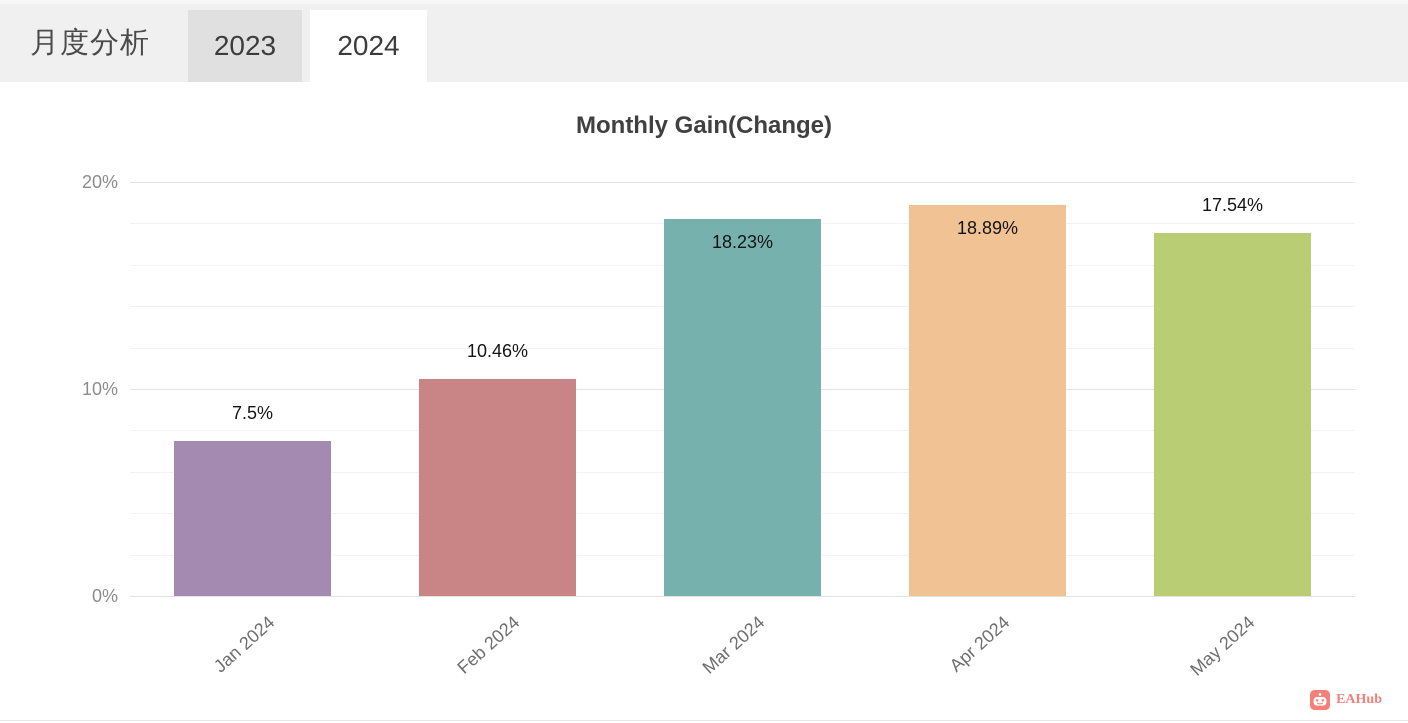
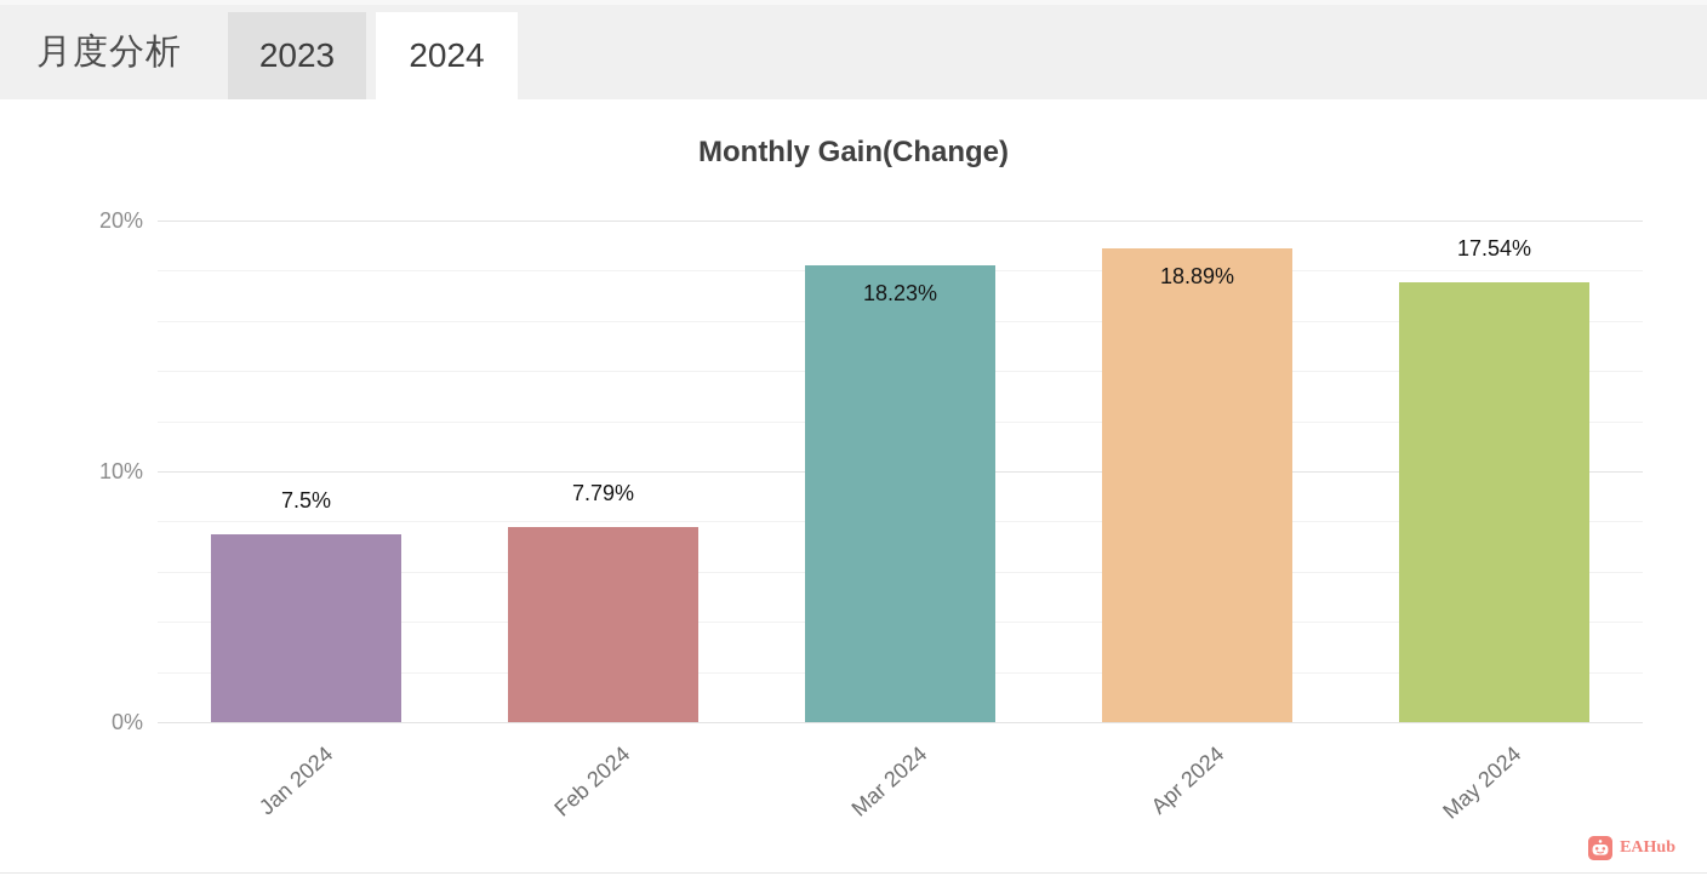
Feb 2024: 10.46% -> 7.79%
